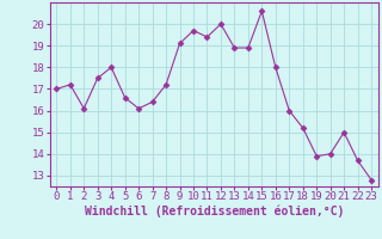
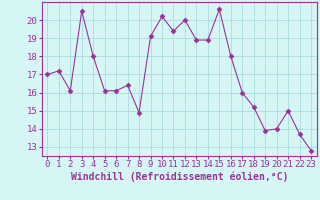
3: 17.5 -> 20.5
5: 16.6 -> 16.1
8: 17.2 -> 14.9
10: 19.7 -> 20.2
